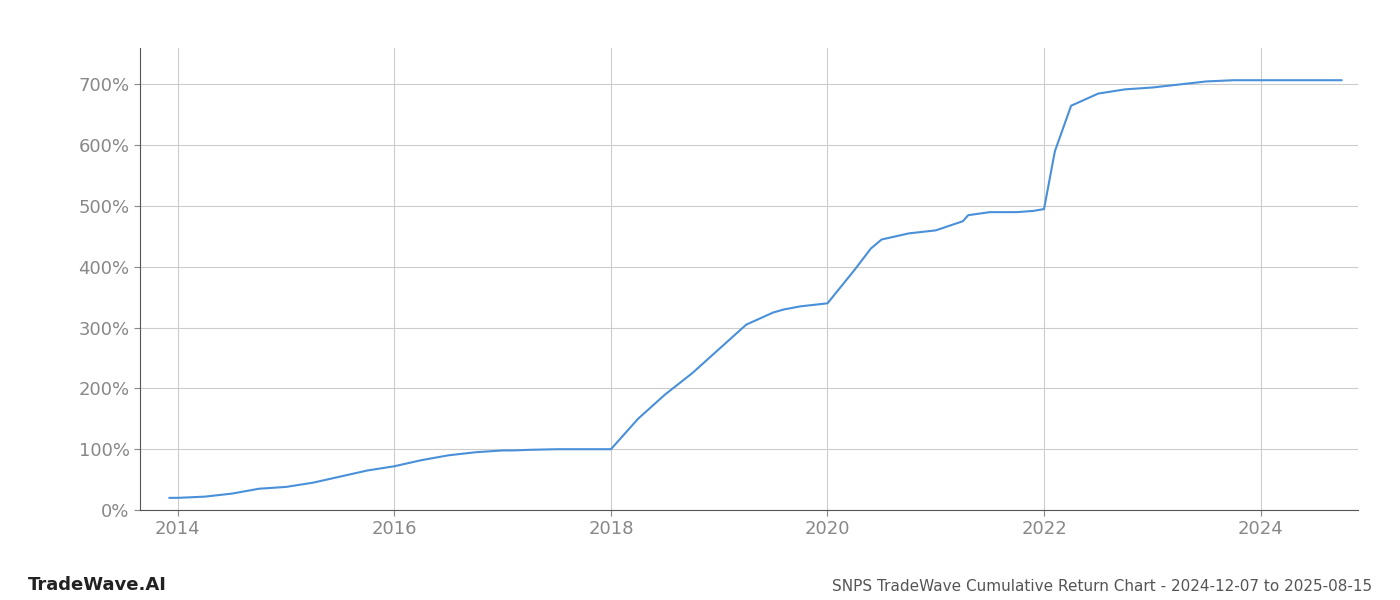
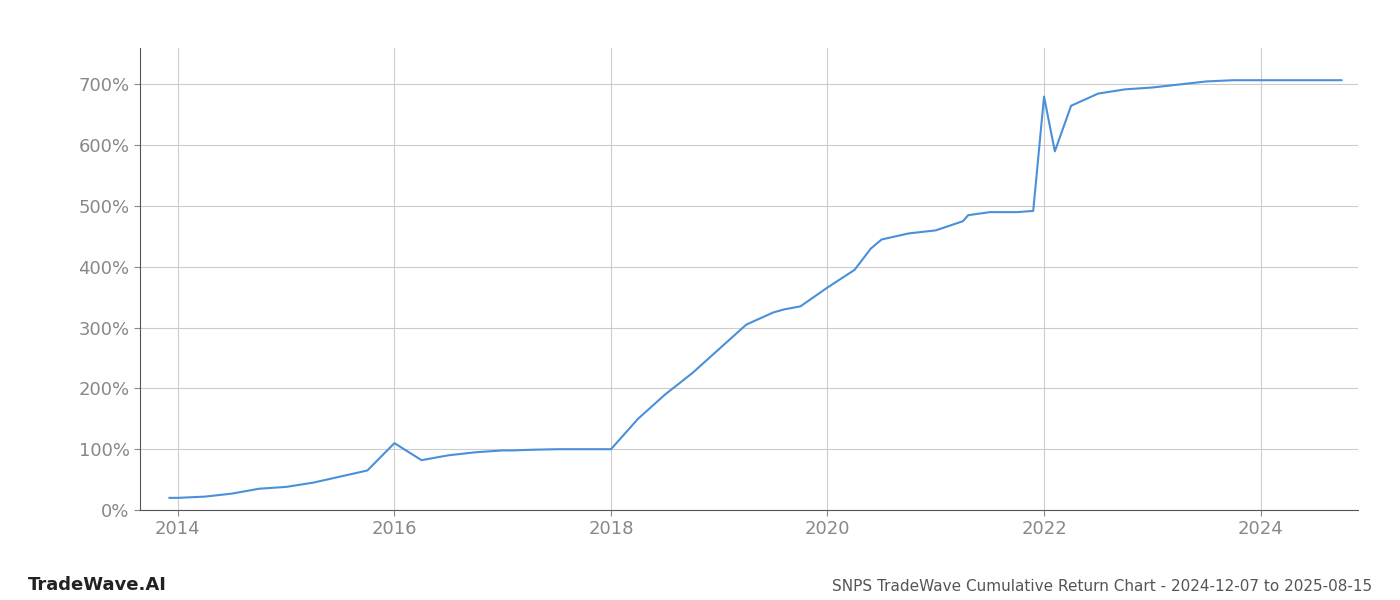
2016: 72% -> 110%
2020: 340% -> 366%
2022: 495% -> 680%
